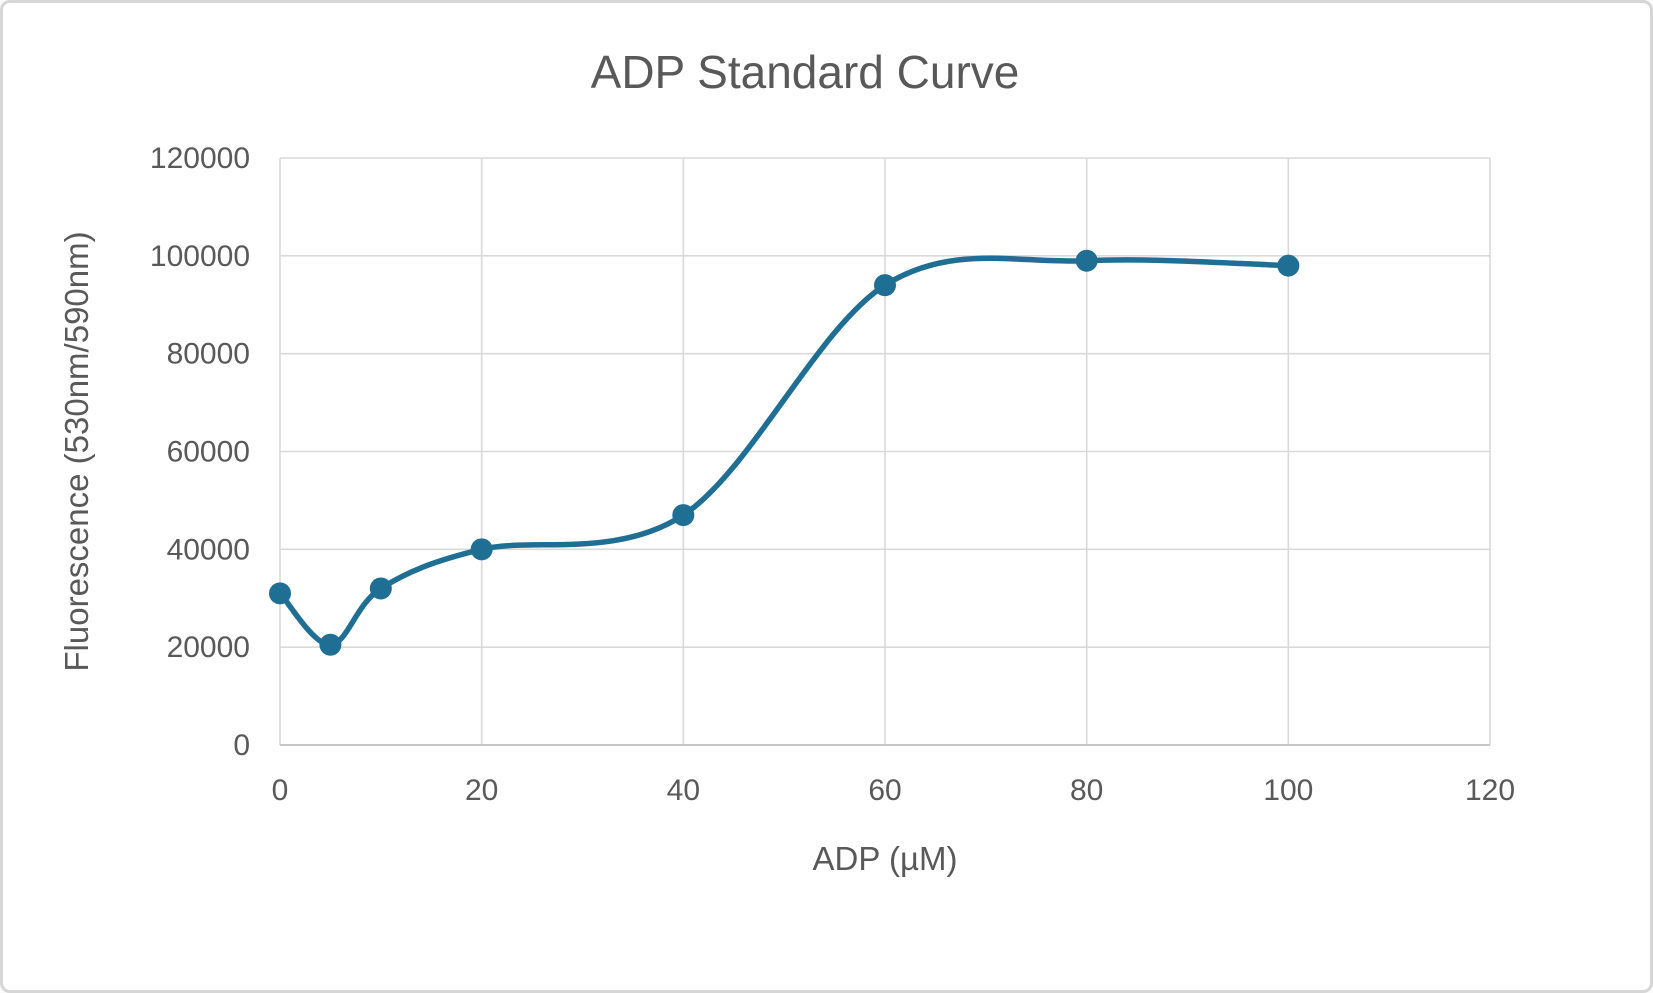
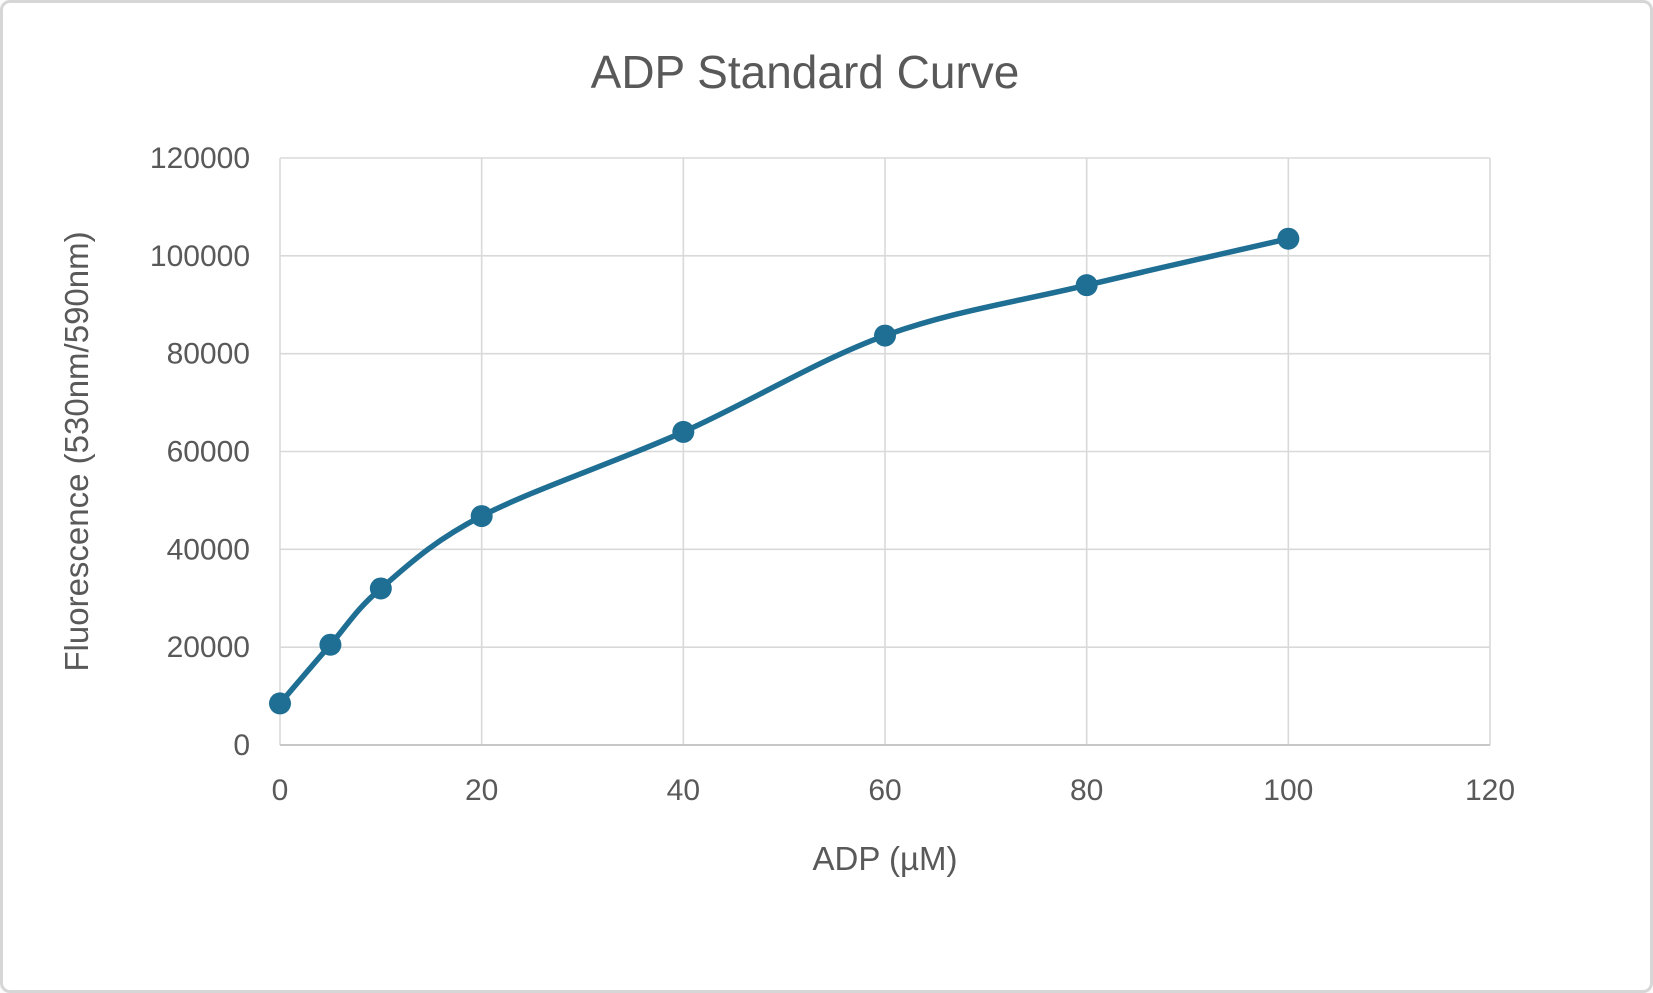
0: 31000 -> 8000
20: 40000 -> 47000
40: 47000 -> 64000
60: 94000 -> 84000
80: 99000 -> 94000
100: 98000 -> 104000
